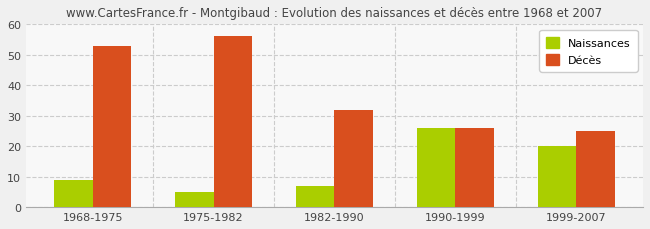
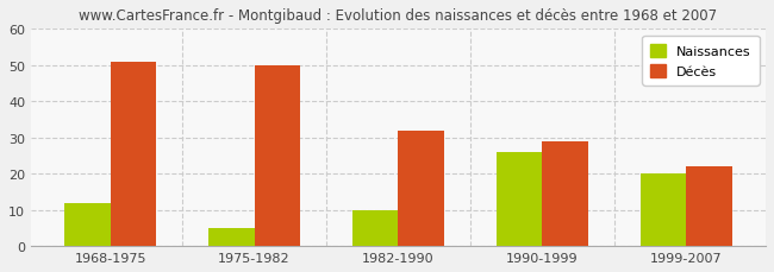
Naissances/1968-1975: 9 -> 12
Décès/1968-1975: 53 -> 51
Décès/1975-1982: 56 -> 50
Naissances/1982-1990: 7 -> 10
Décès/1990-1999: 26 -> 29
Décès/1999-2007: 25 -> 22
